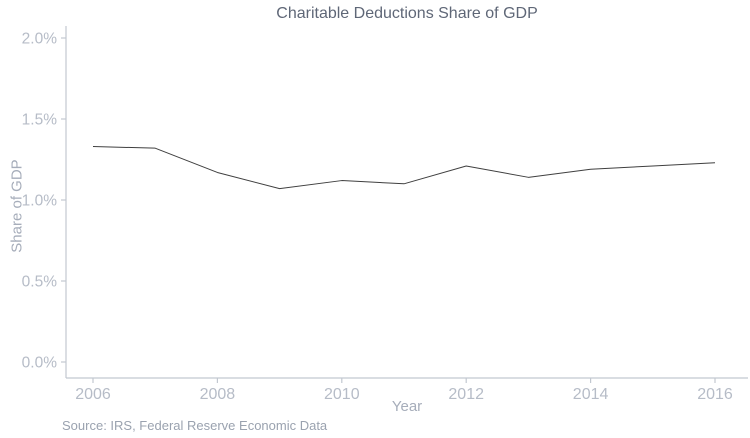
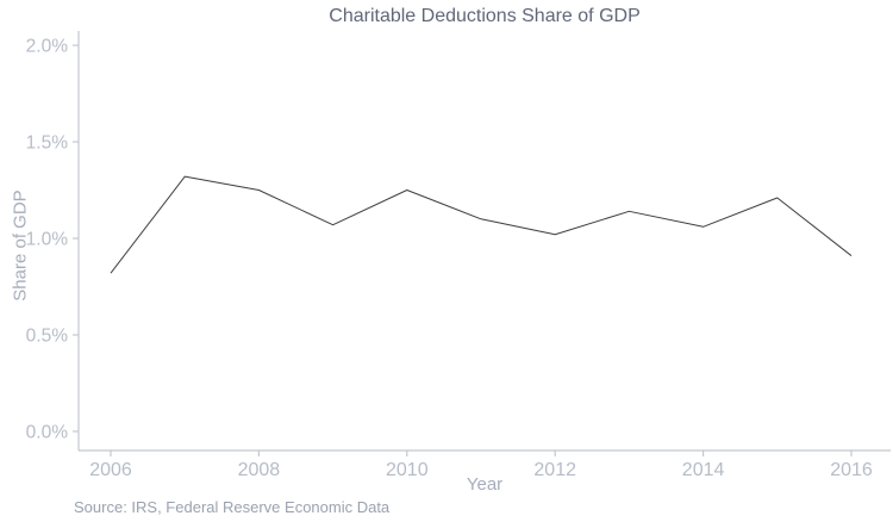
2006: 1.33% -> 0.82%
2008: 1.17% -> 1.25%
2010: 1.12% -> 1.25%
2012: 1.21% -> 1.02%
2014: 1.19% -> 1.06%
2016: 1.23% -> 0.91%
